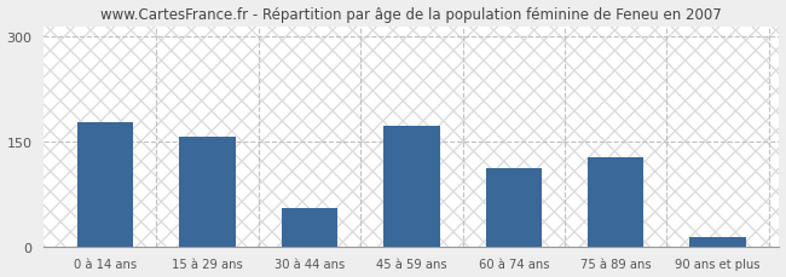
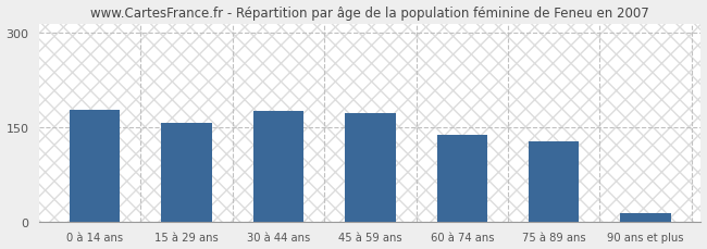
30 à 44 ans: 54 -> 175
60 à 74 ans: 112 -> 138
